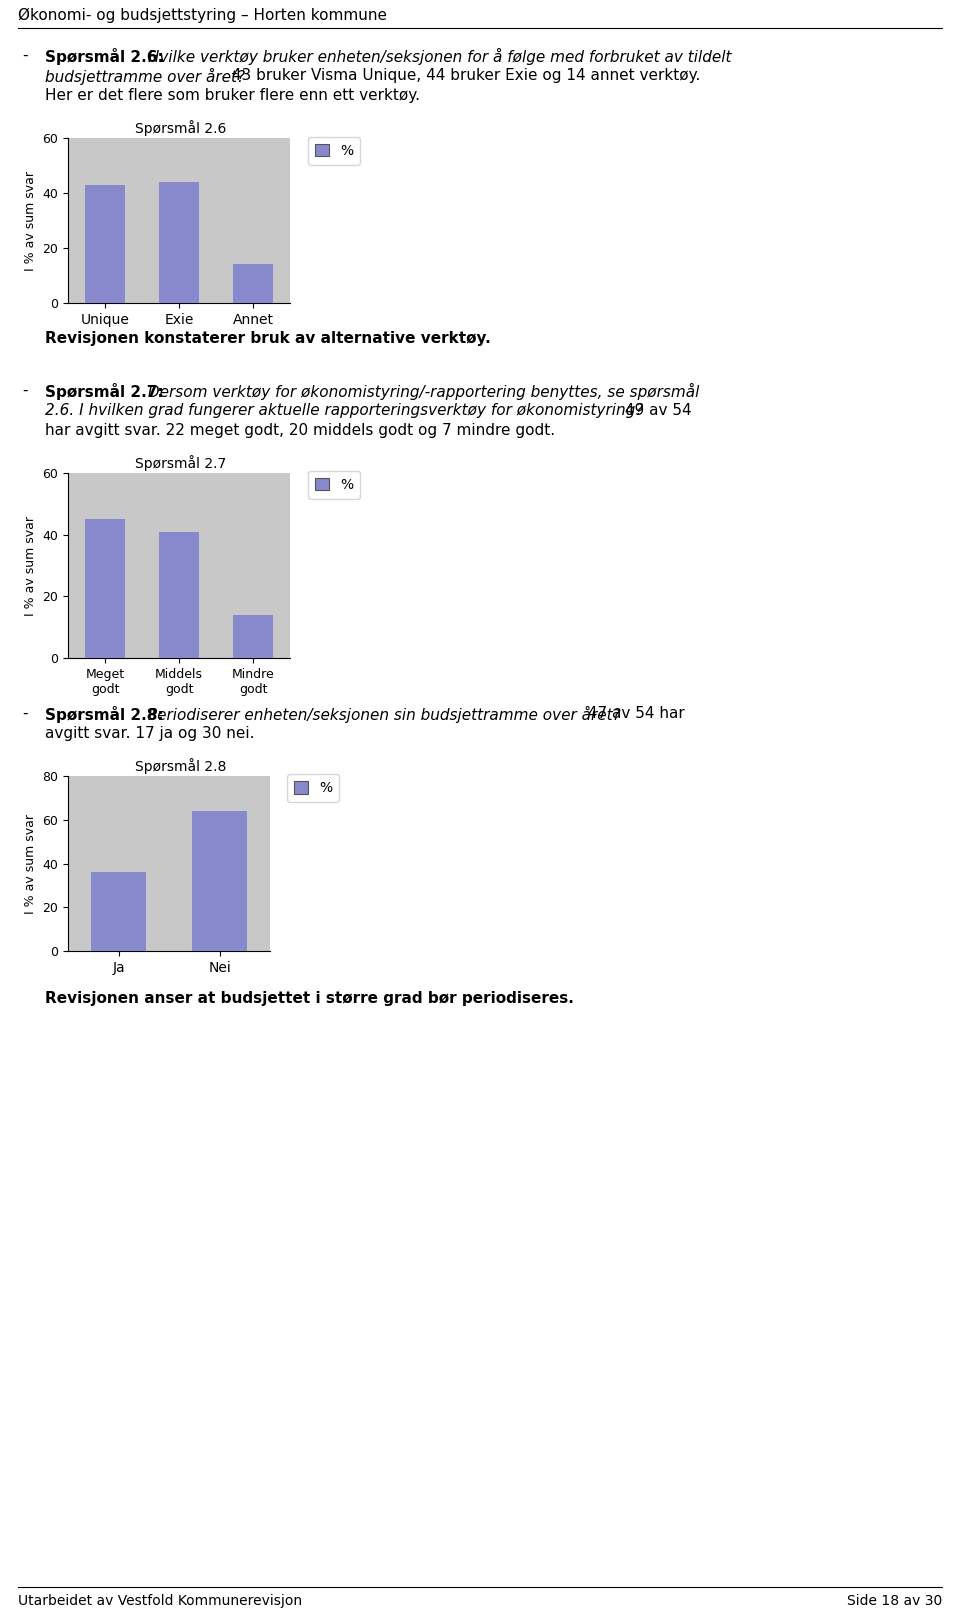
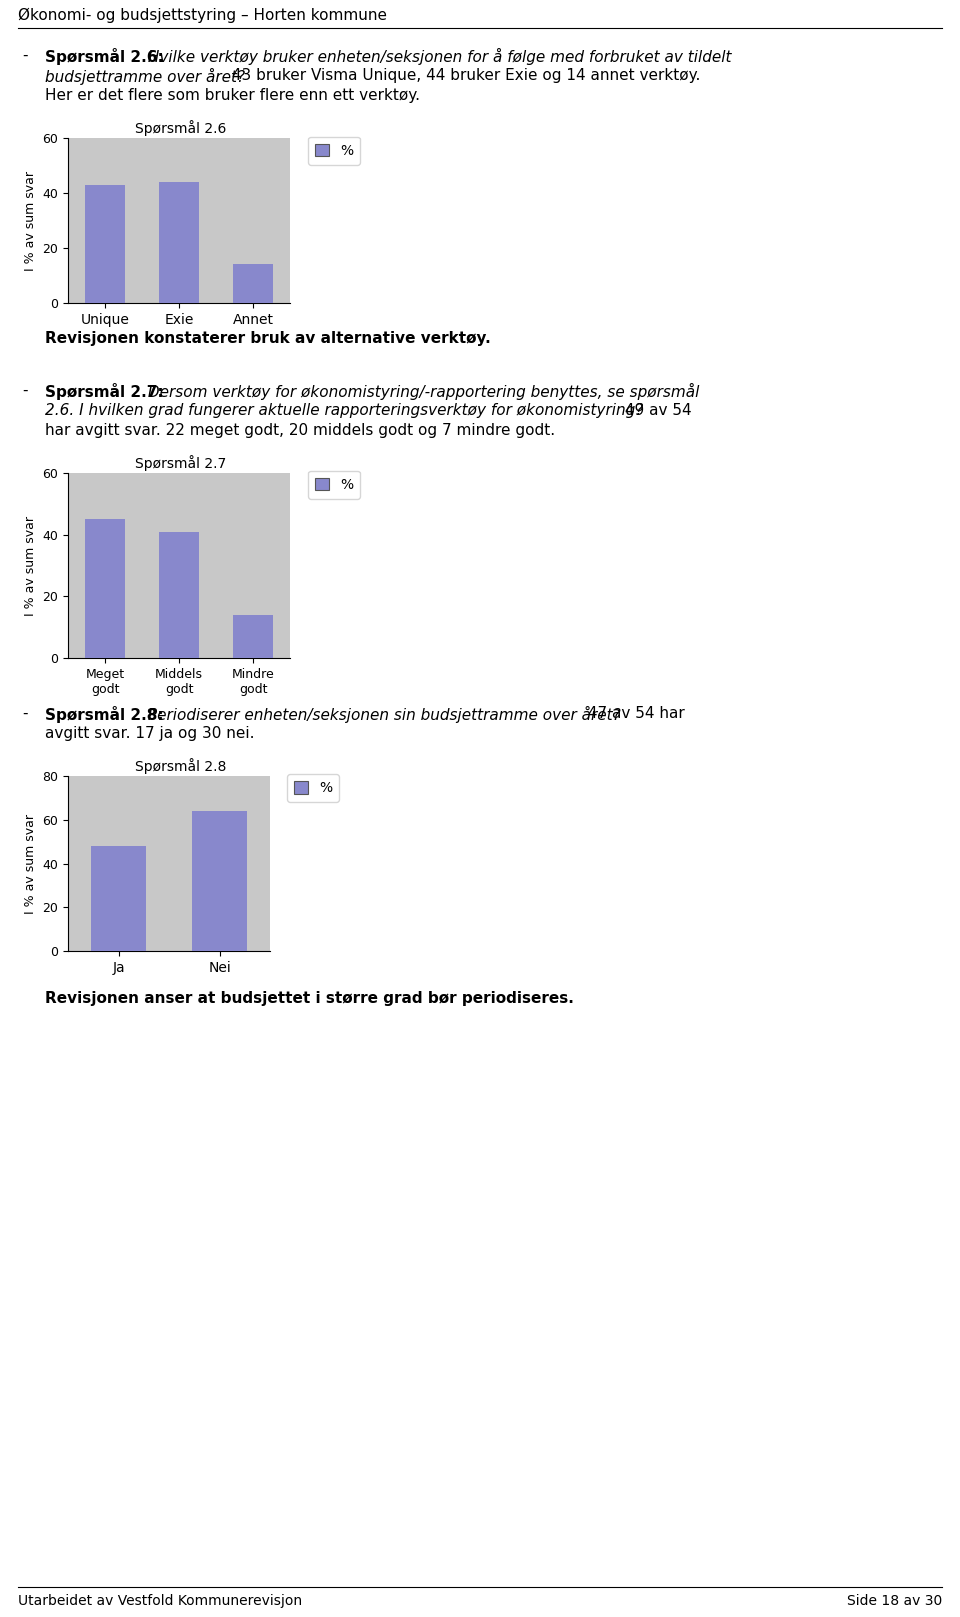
Ja: 36 -> 48
